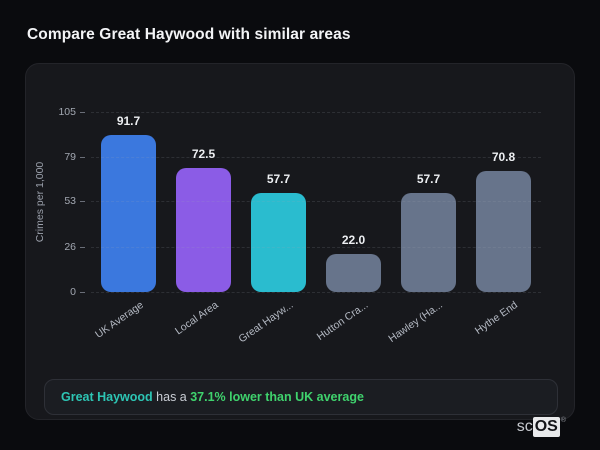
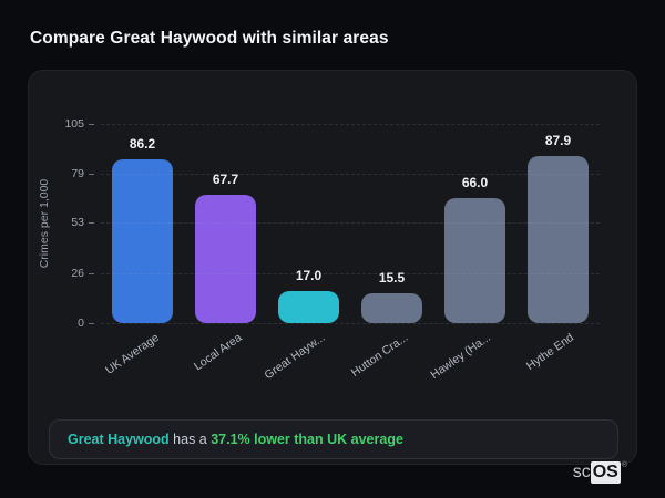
UK Average: 91.7 -> 86.2
Local Area: 72.5 -> 67.7
Great Hayw...: 57.7 -> 17.0
Hutton Cra...: 22.0 -> 15.5
Hawley (Ha...: 57.7 -> 66.0
Hythe End: 70.8 -> 87.9
